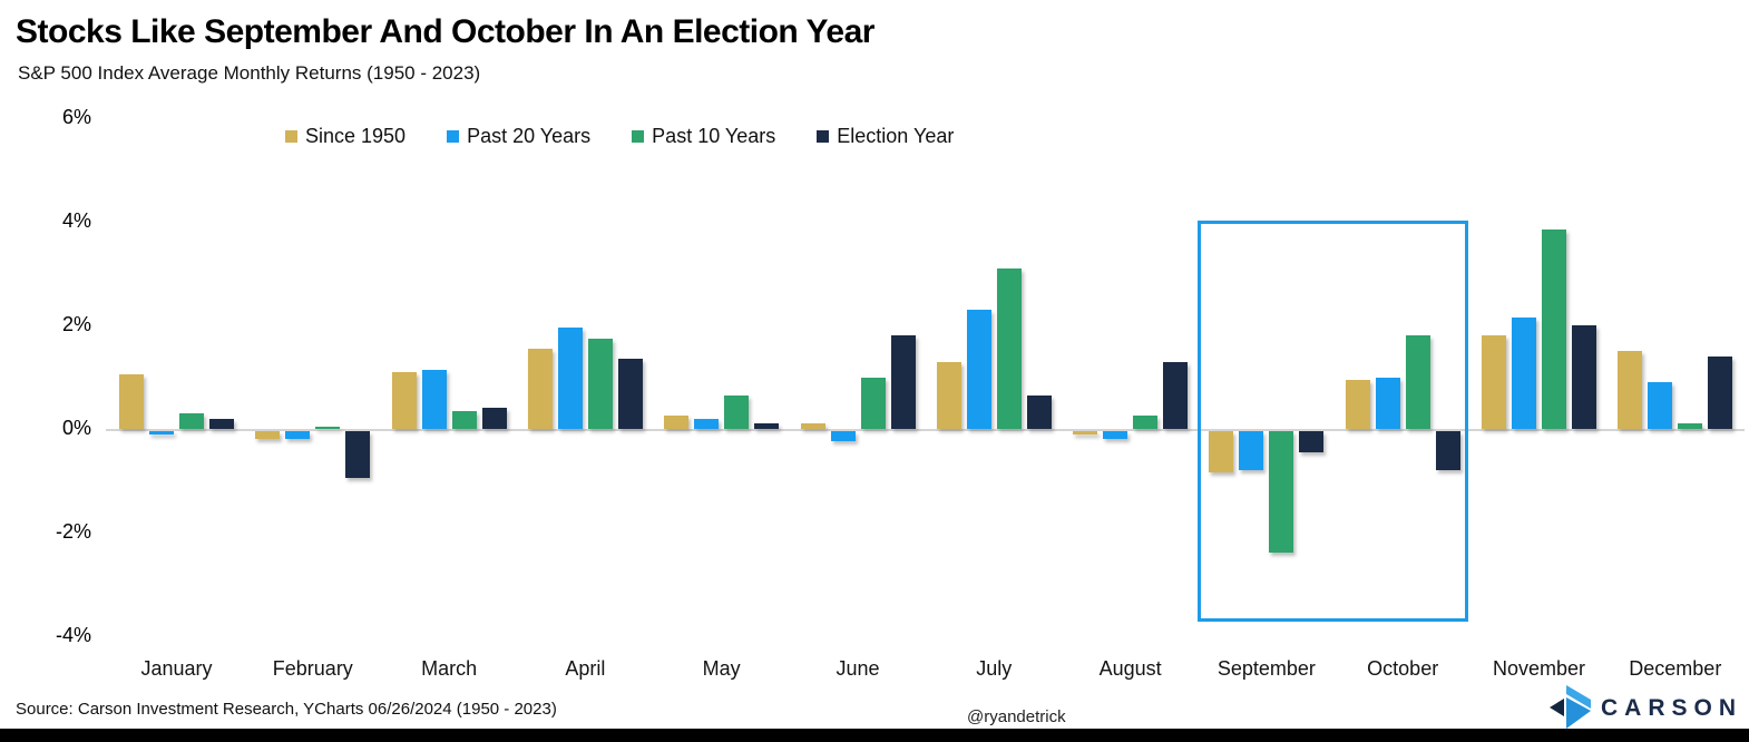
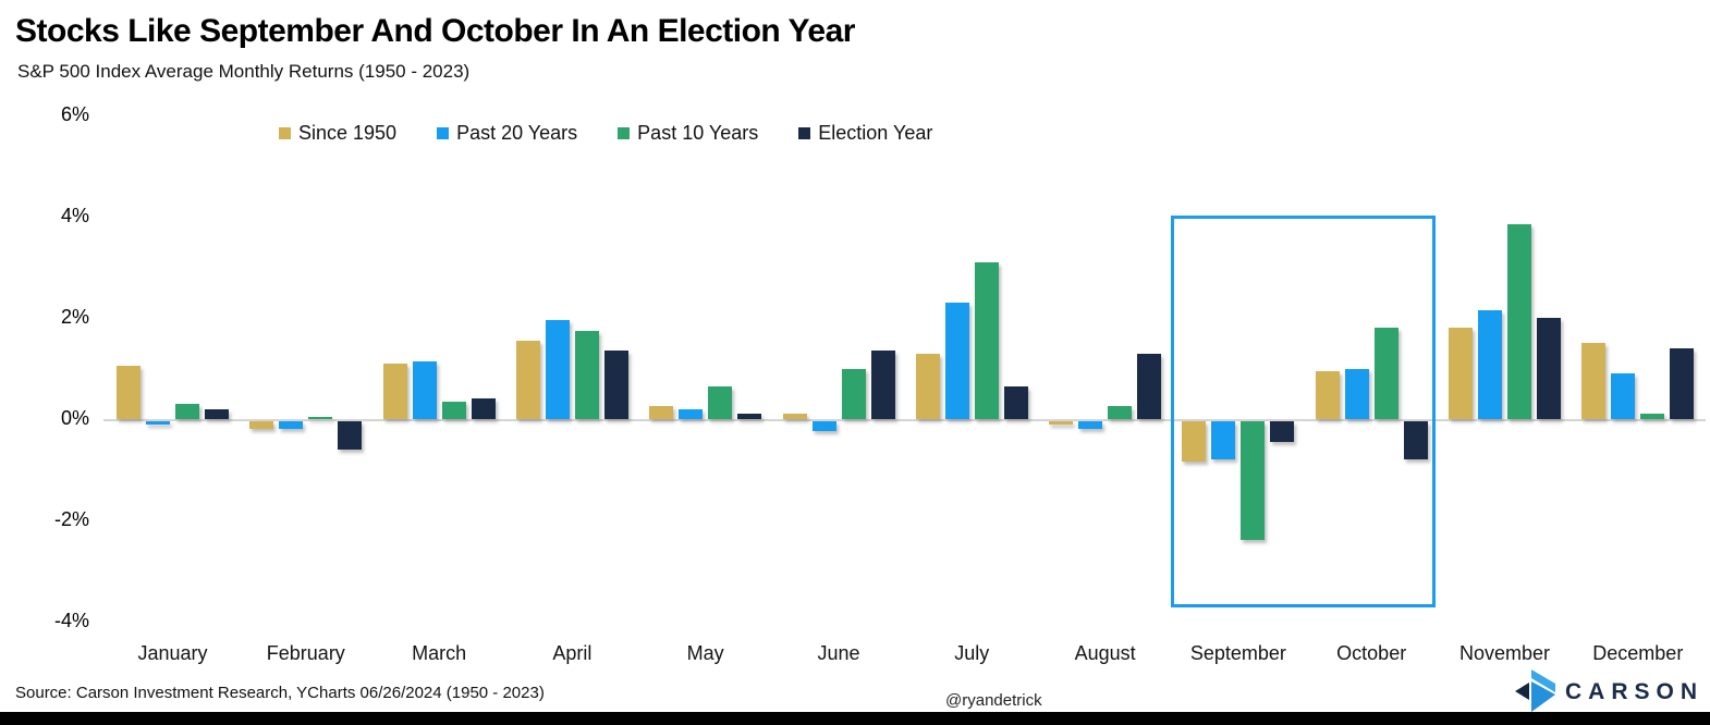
Election Year/February: -0.9% -> -0.6%
Election Year/June: 1.8% -> 1.4%
